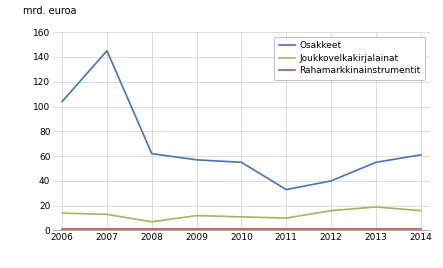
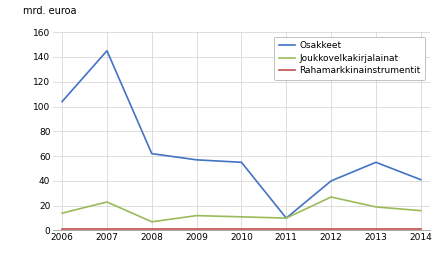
Joukkovelkakirjalainat/2007: 13 -> 23
Osakkeet/2011: 33 -> 10
Joukkovelkakirjalainat/2012: 16 -> 27
Osakkeet/2014: 61 -> 41
